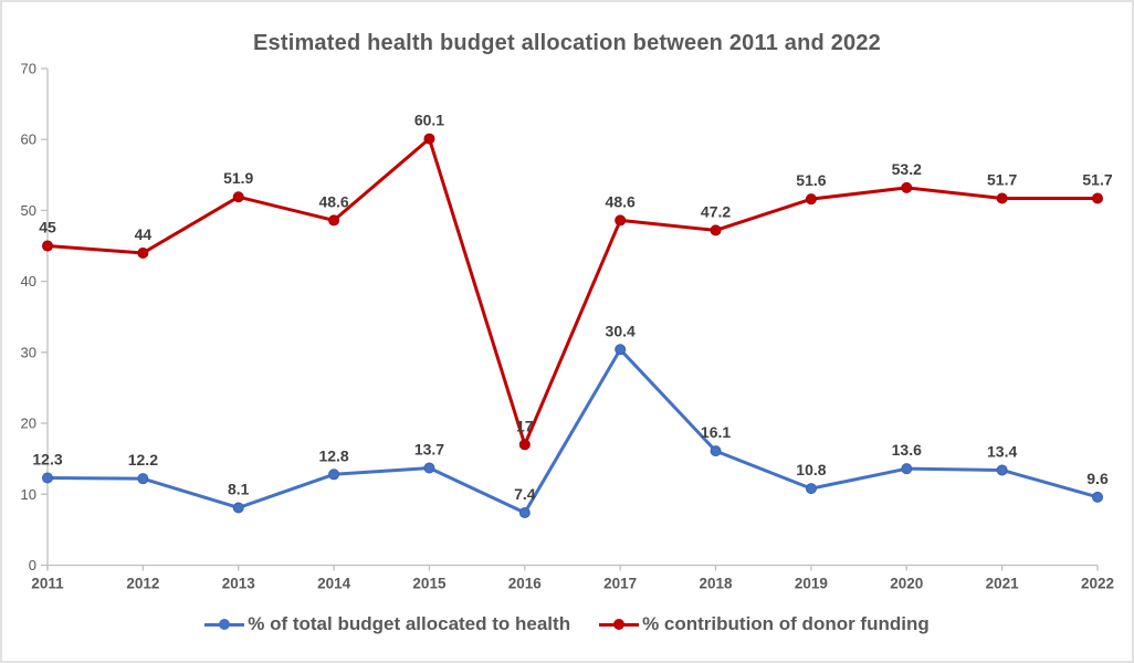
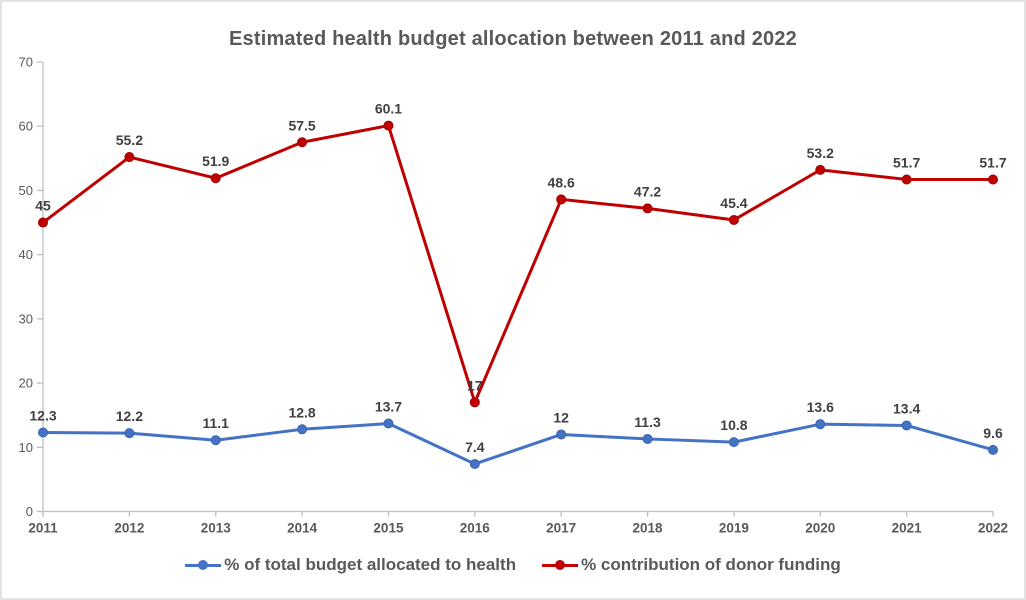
% contribution of donor funding/2012: 44 -> 55.2
% of total budget allocated to health/2013: 8.1 -> 11.1
% contribution of donor funding/2014: 48.6 -> 57.5
% of total budget allocated to health/2017: 30.4 -> 12
% of total budget allocated to health/2018: 16.1 -> 11.3
% contribution of donor funding/2019: 51.6 -> 45.4
